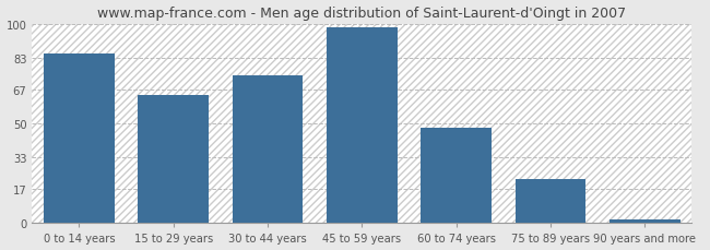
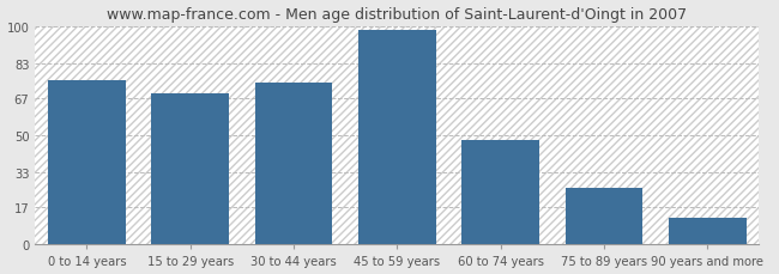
0 to 14 years: 85 -> 75
15 to 29 years: 64 -> 69
75 to 89 years: 22 -> 26
90 years and more: 2 -> 12
